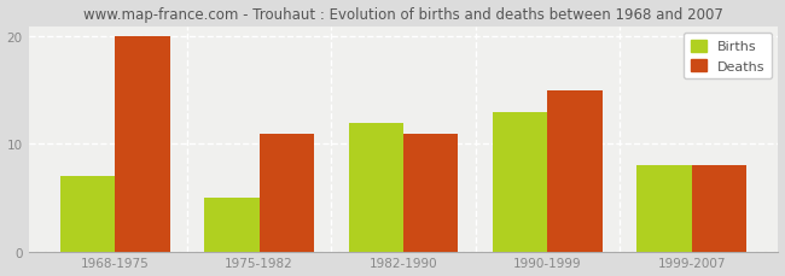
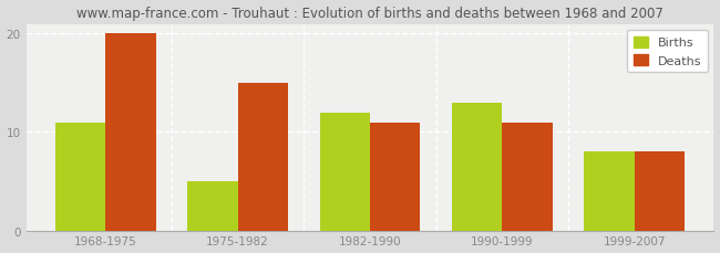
Births/1968-1975: 7 -> 11
Deaths/1975-1982: 11 -> 15
Deaths/1990-1999: 15 -> 11
